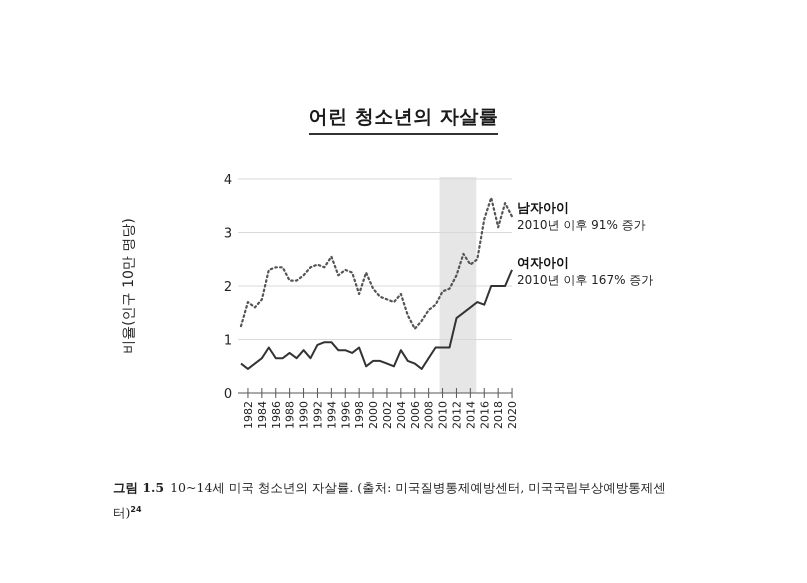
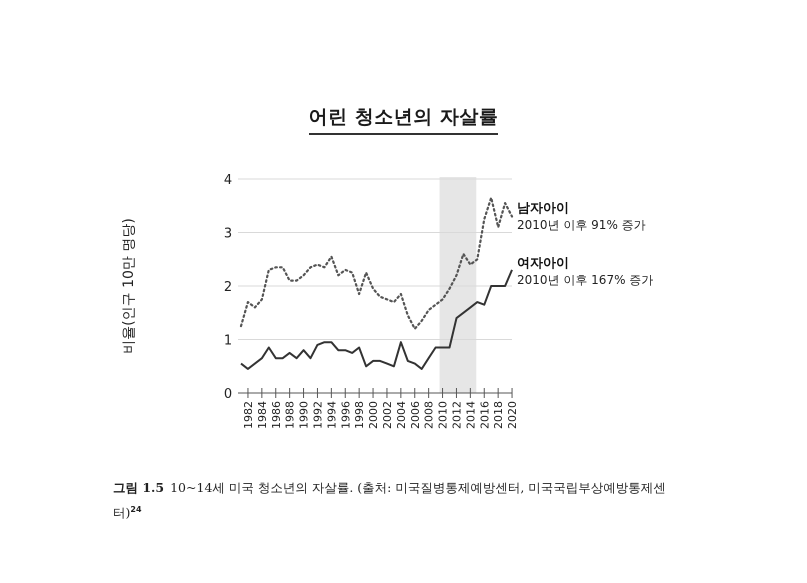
여자아이/2004: 0.8 -> 0.9
남자아이/2010: 1.9 -> 1.8
